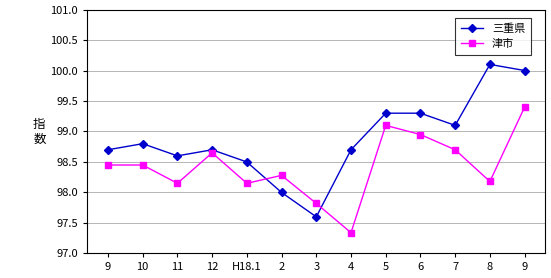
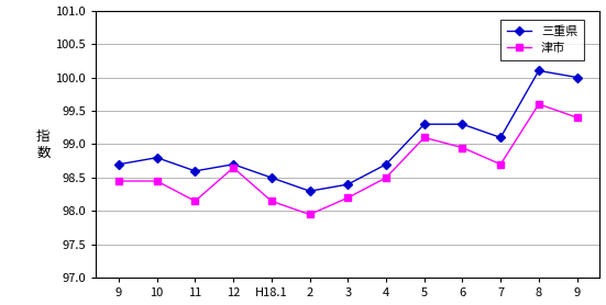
三重県/2: 98.0 -> 98.3
津市/2: 98.28 -> 97.95
三重県/3: 97.6 -> 98.4
津市/3: 97.82 -> 98.20
津市/4: 97.34 -> 98.50
津市/8: 98.18 -> 99.60
